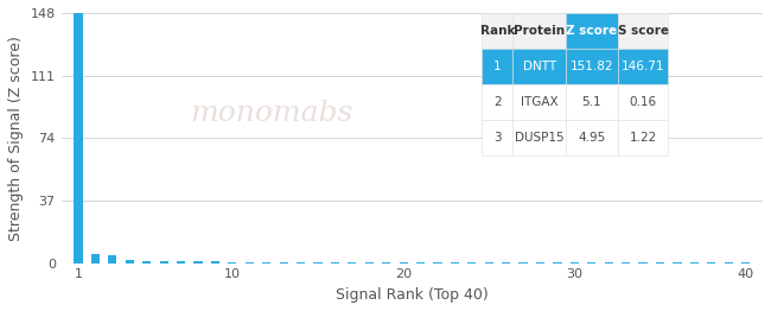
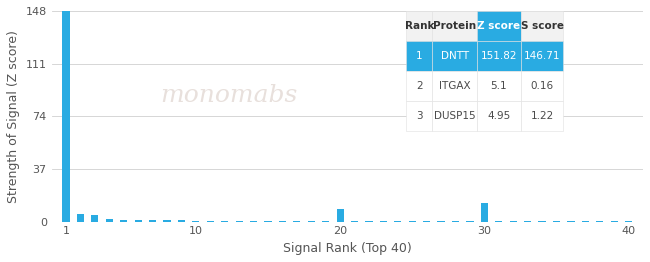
20: 0 -> 9
30: 0 -> 13
